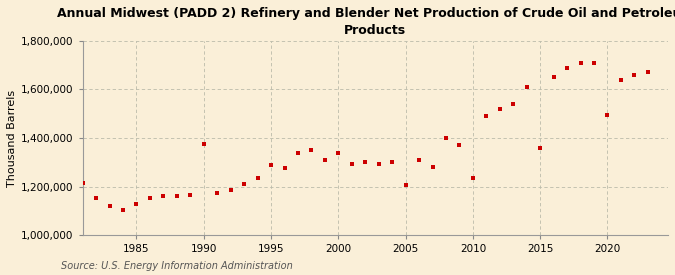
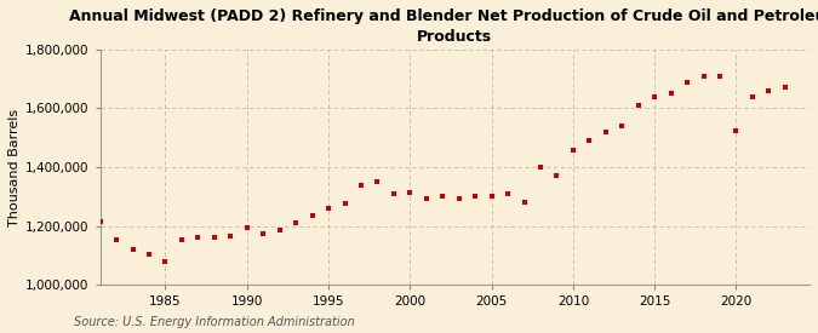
1985: 1,130,000 -> 1,080,000
1990: 1,375,000 -> 1,195,000
1995: 1,290,000 -> 1,260,000
2000: 1,340,000 -> 1,315,000
2005: 1,205,000 -> 1,300,000
2010: 1,235,000 -> 1,460,000
2015: 1,360,000 -> 1,640,000
2020: 1,495,000 -> 1,525,000
